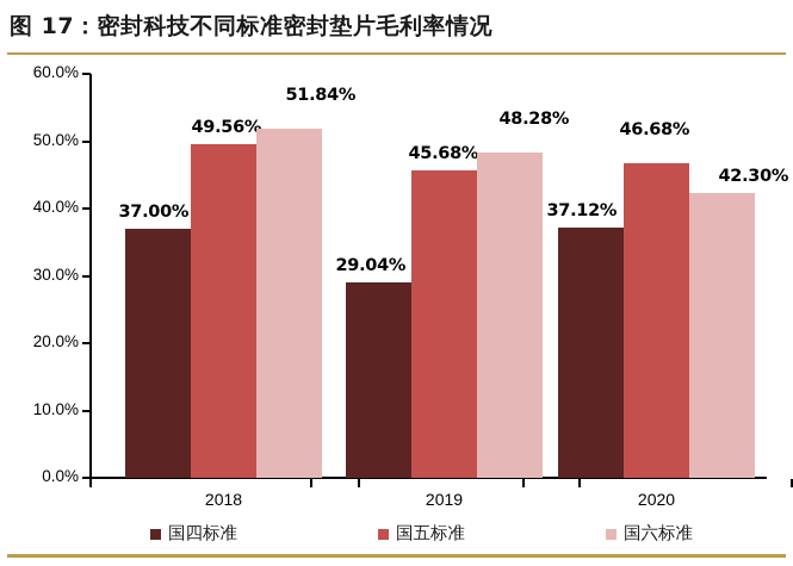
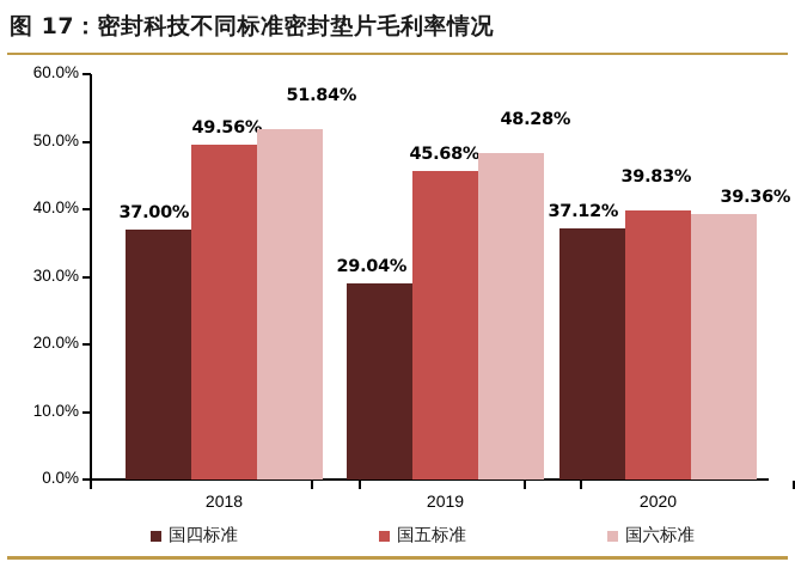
国五标准/2020: 46.68% -> 39.83%
国六标准/2020: 42.30% -> 39.36%
